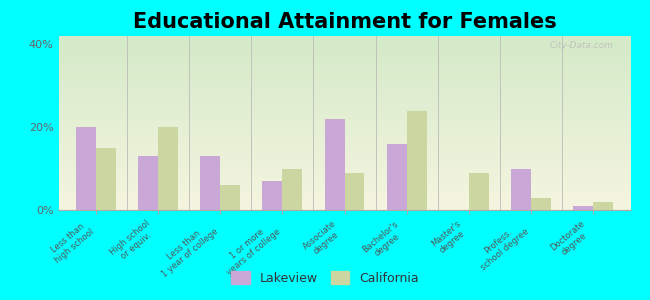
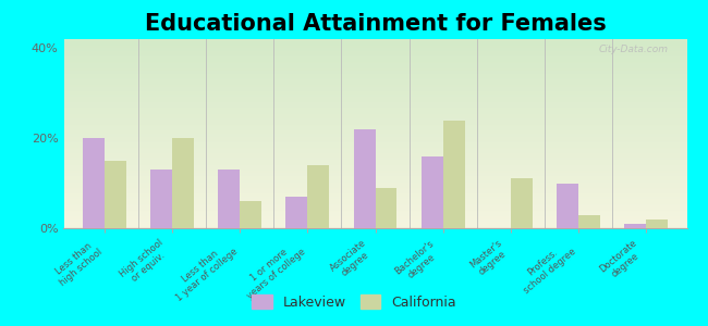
California/1 or more years of college: 10% -> 14%
California/Master's degree: 9% -> 11%
